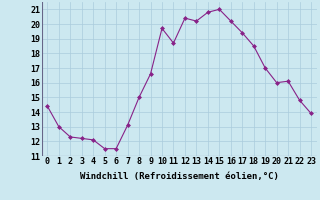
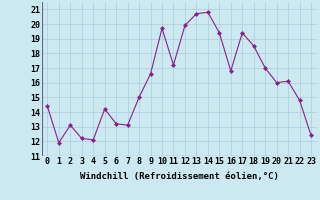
1: 13.0 -> 11.9
2: 12.3 -> 13.1
5: 11.5 -> 14.2
6: 11.5 -> 13.2
11: 18.7 -> 17.2
12: 20.4 -> 19.9
13: 20.2 -> 20.7
15: 21.0 -> 19.4
16: 20.2 -> 16.8
23: 13.9 -> 12.4
